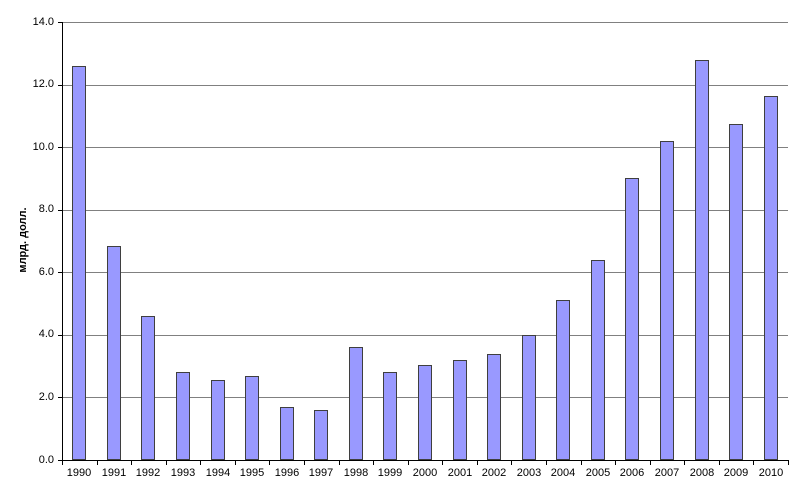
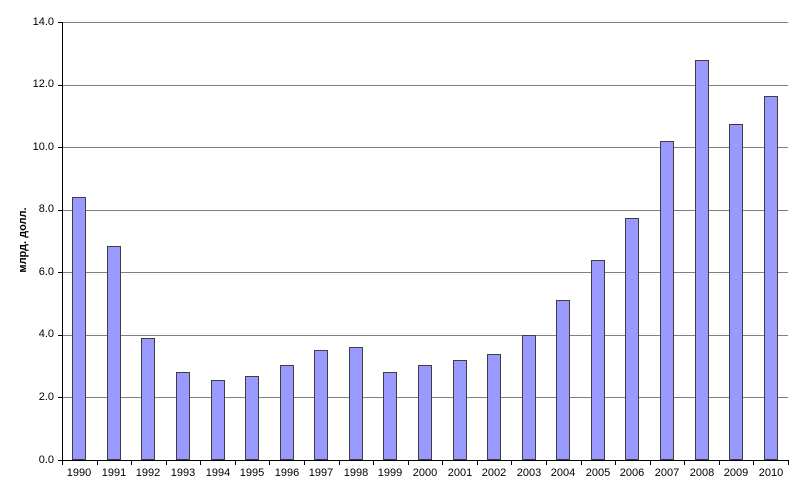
1990: 12.6 -> 8.4
1992: 4.6 -> 3.9
1996: 1.7 -> 3.0
1997: 1.6 -> 3.5
2006: 9.0 -> 7.8
